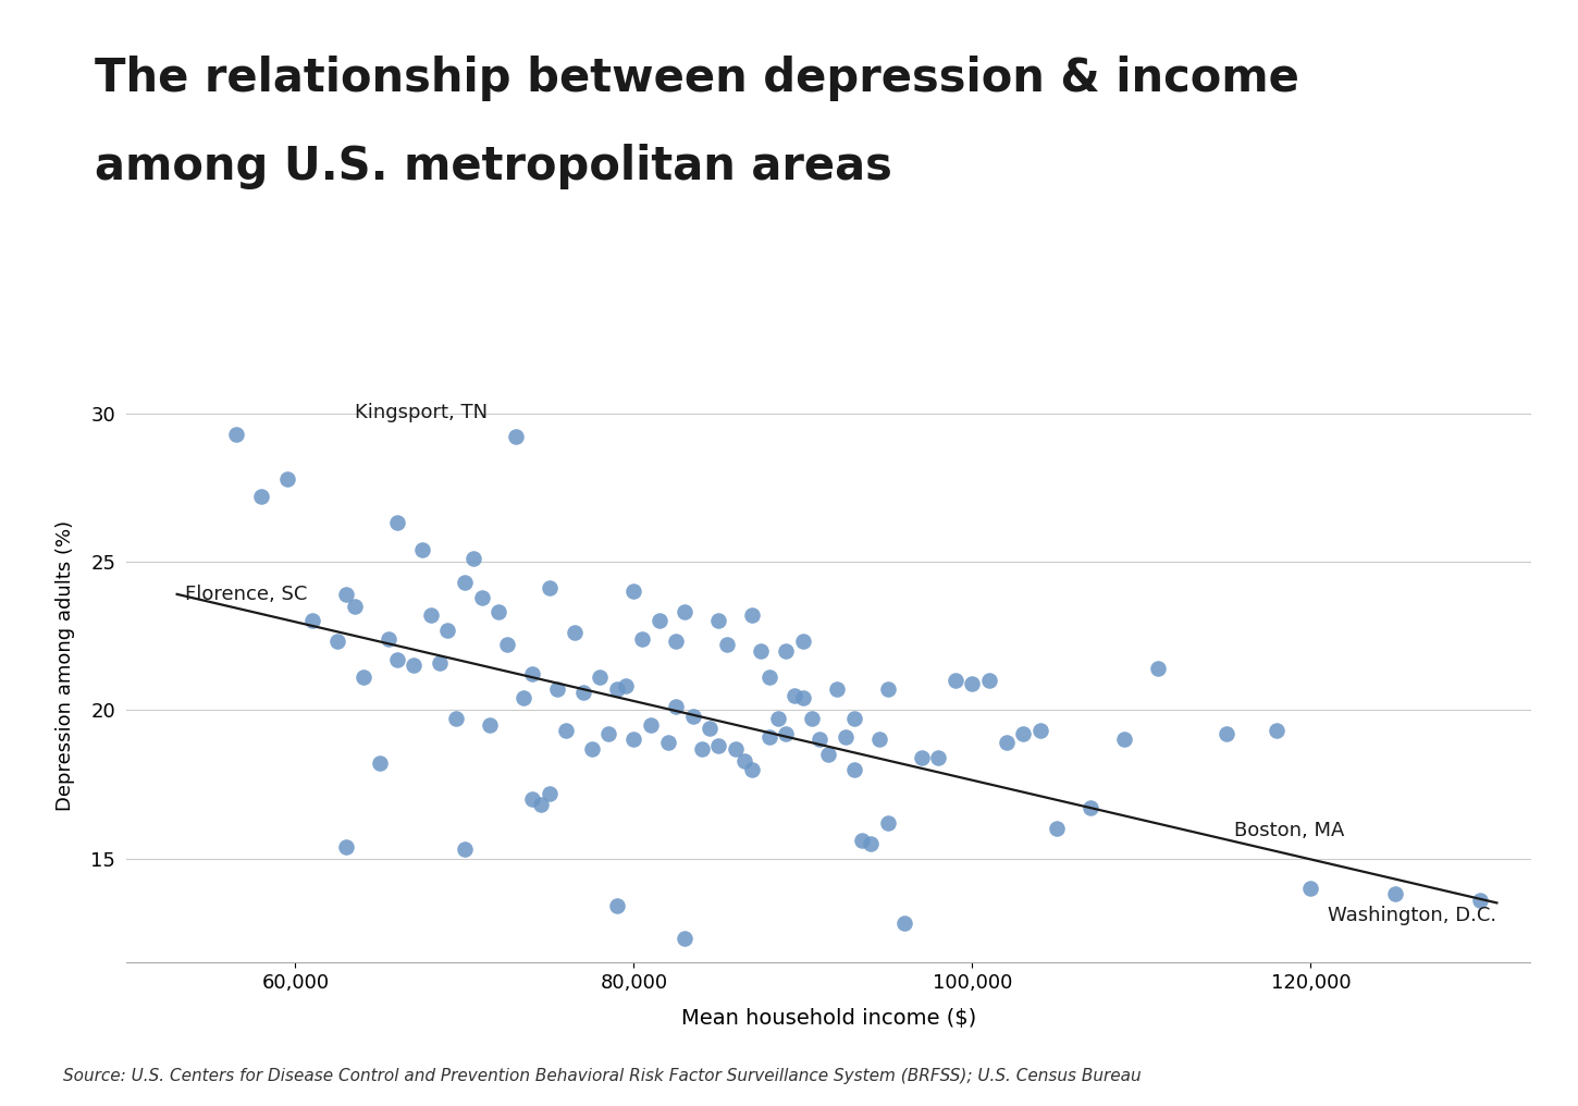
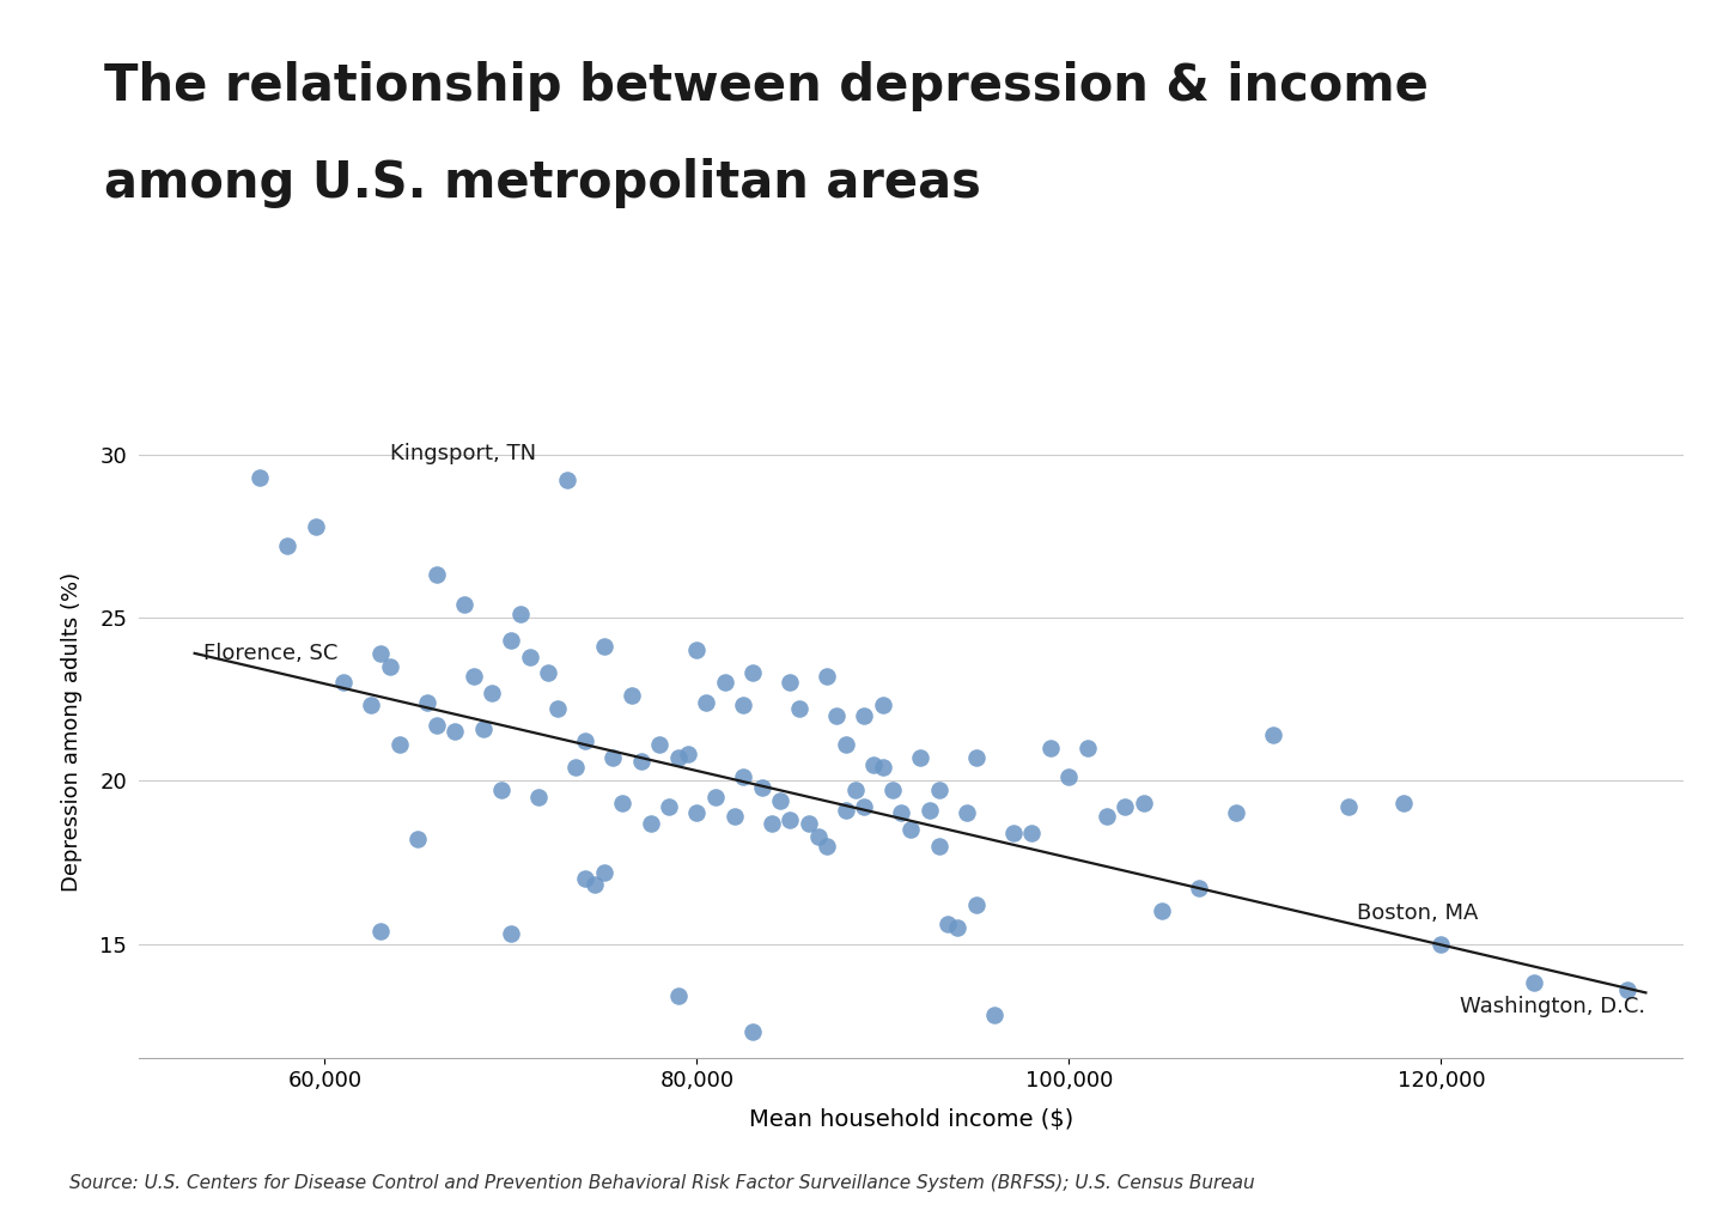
100,000: 20.9 -> 20.1
120,000: 14.0 -> 15.0
